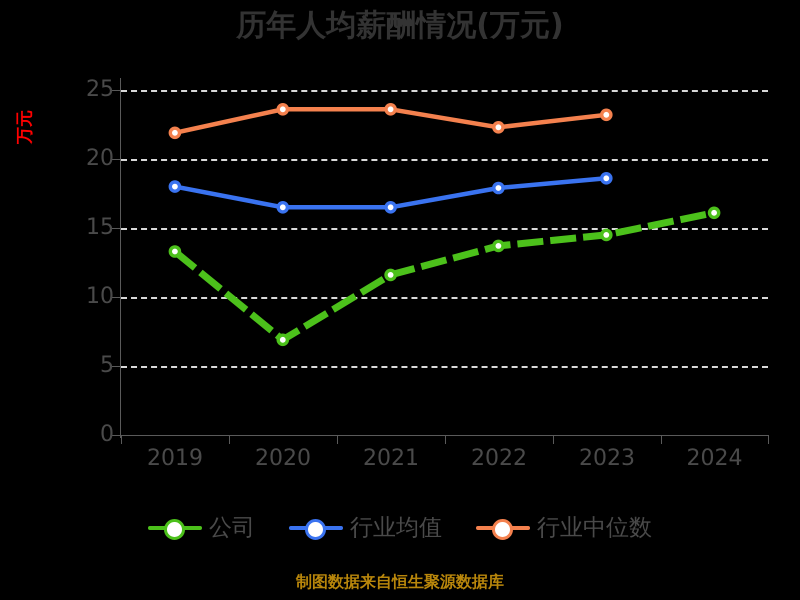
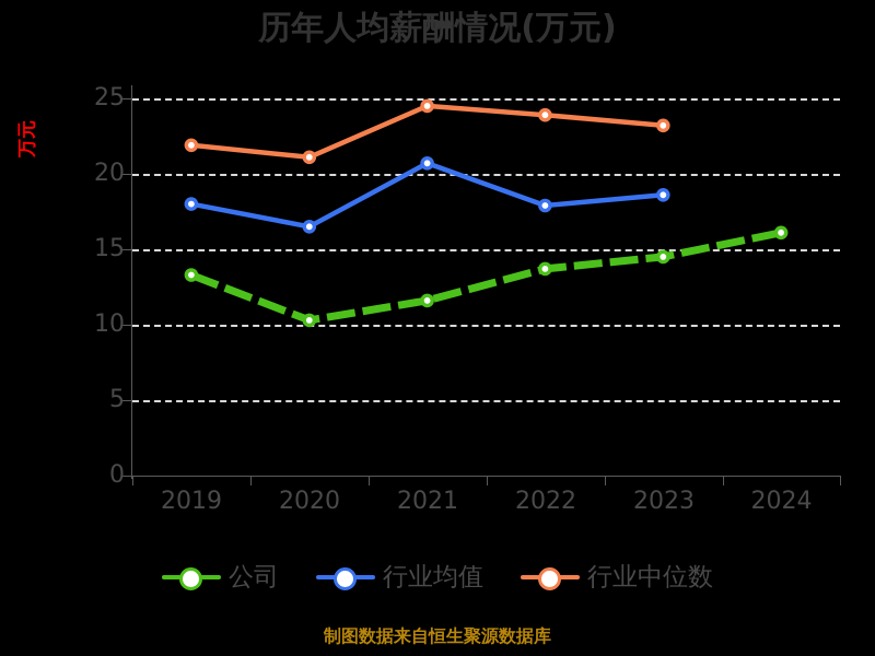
公司/2020: 6.9 -> 10.3
行业中位数/2020: 23.6 -> 21.1
行业均值/2021: 16.5 -> 20.7
行业中位数/2021: 23.6 -> 24.5
行业中位数/2022: 22.3 -> 23.9
